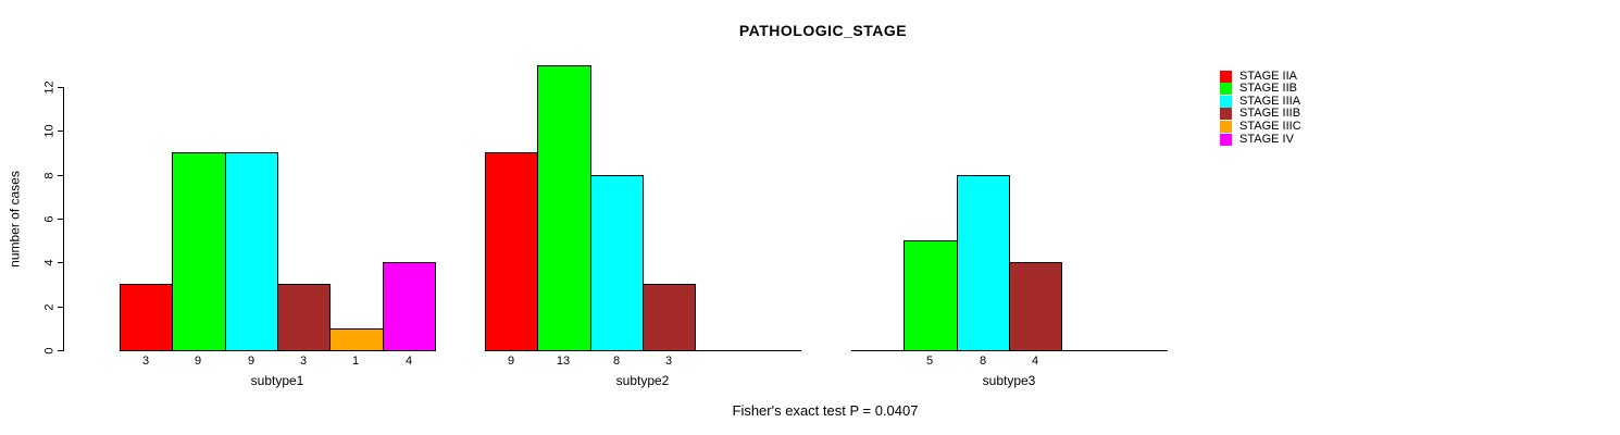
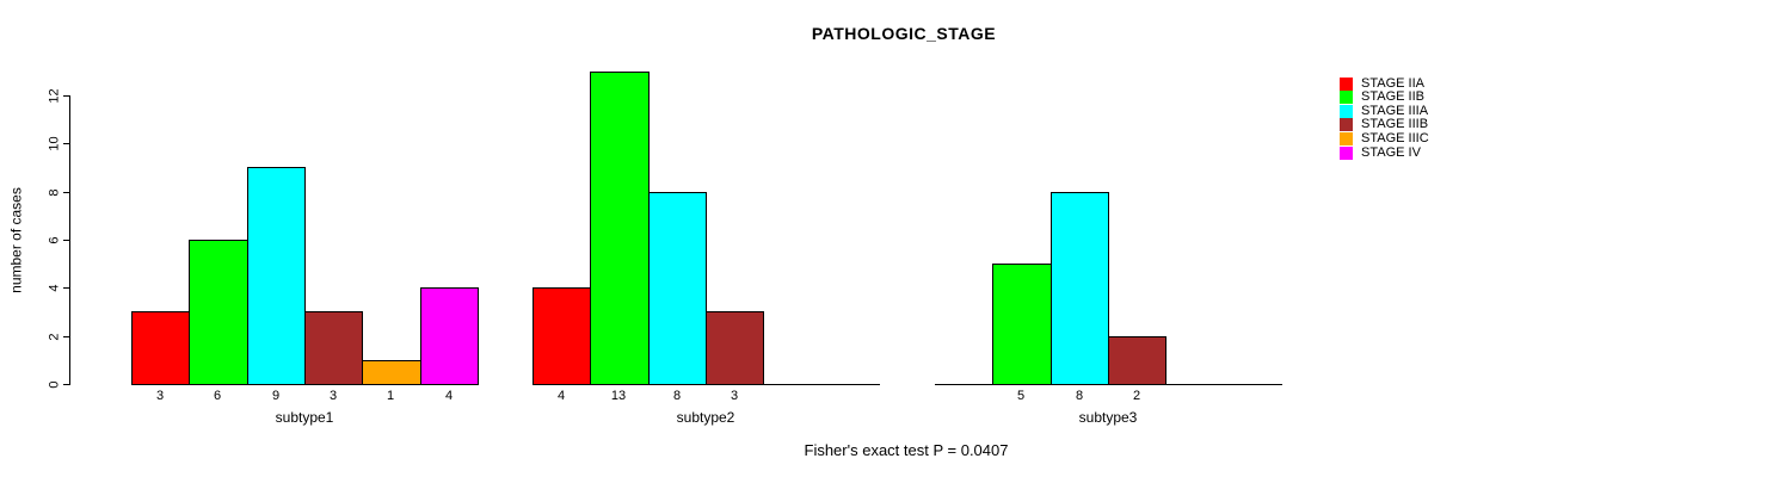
STAGE IIB/subtype1: 9 -> 6
STAGE IIA/subtype2: 9 -> 4
STAGE IIIB/subtype3: 4 -> 2
